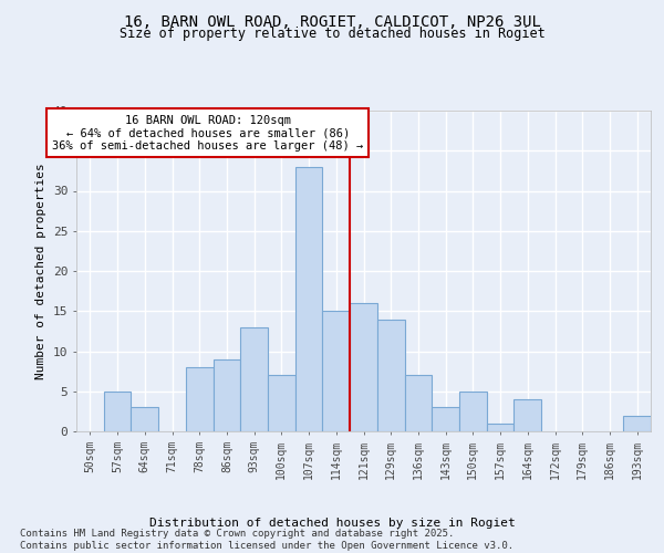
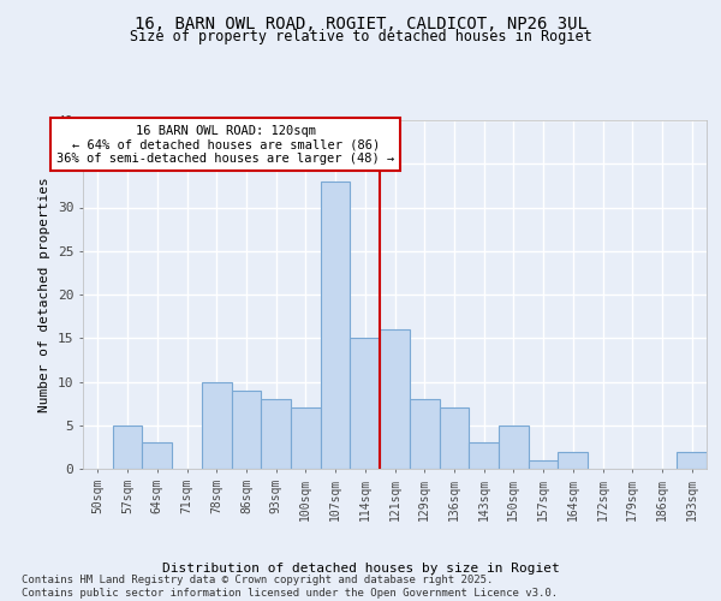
78sqm: 8 -> 10
93sqm: 13 -> 8
129sqm: 14 -> 8
164sqm: 4 -> 2
